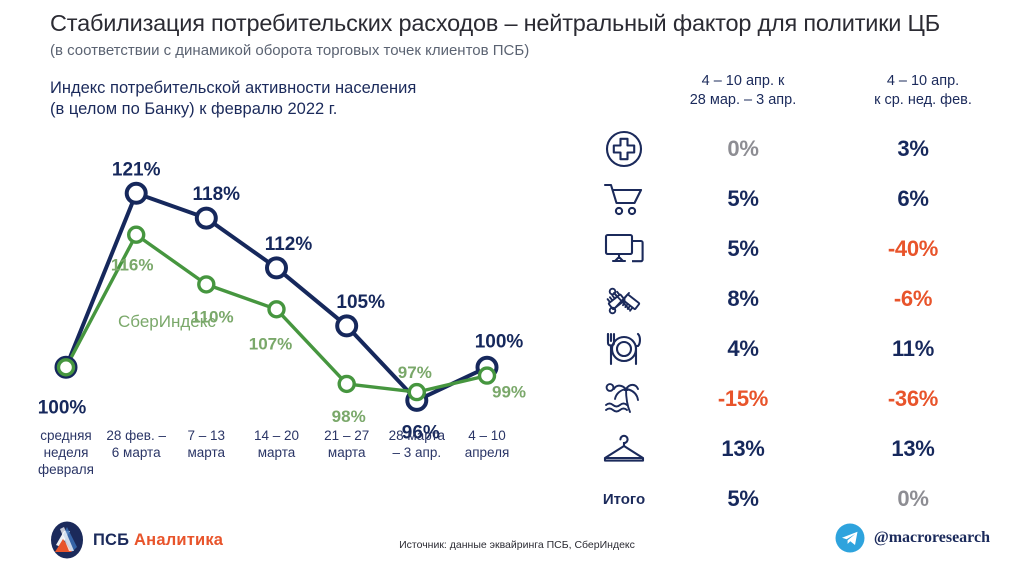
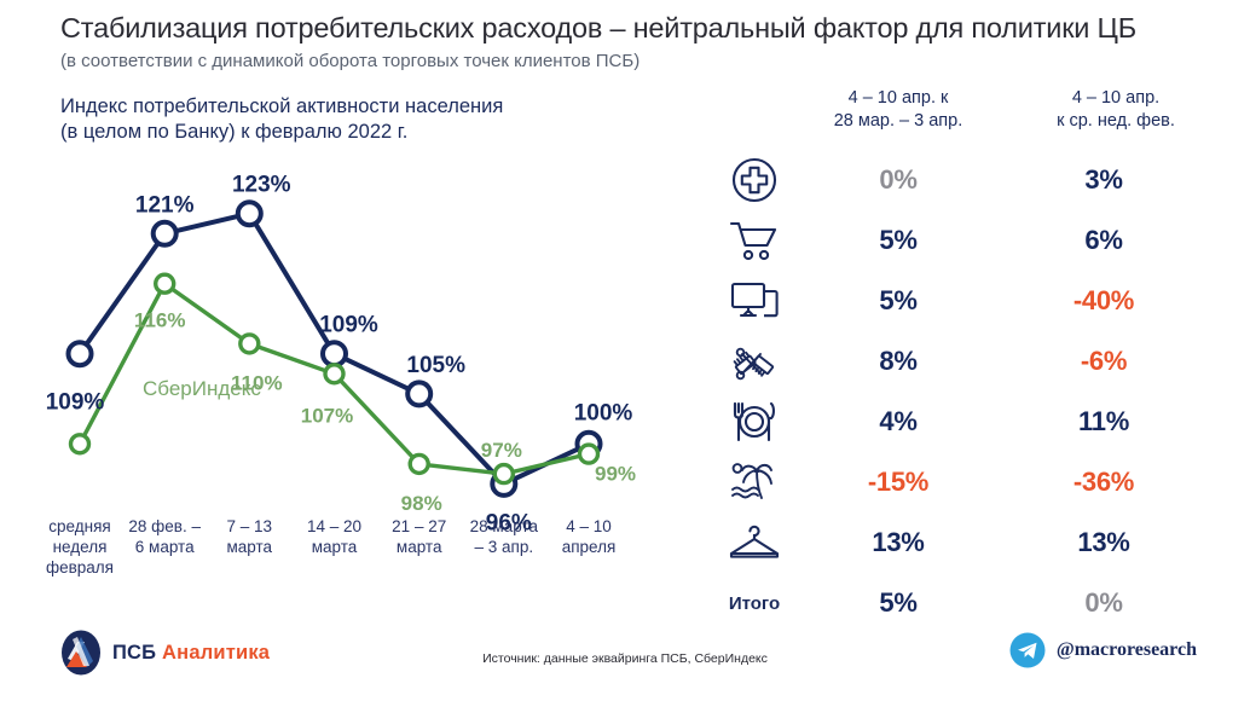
ПСБ/средняя неделя февраля: 100% -> 109%
ПСБ/7 – 13 марта: 118% -> 123%
ПСБ/14 – 20 марта: 112% -> 109%
